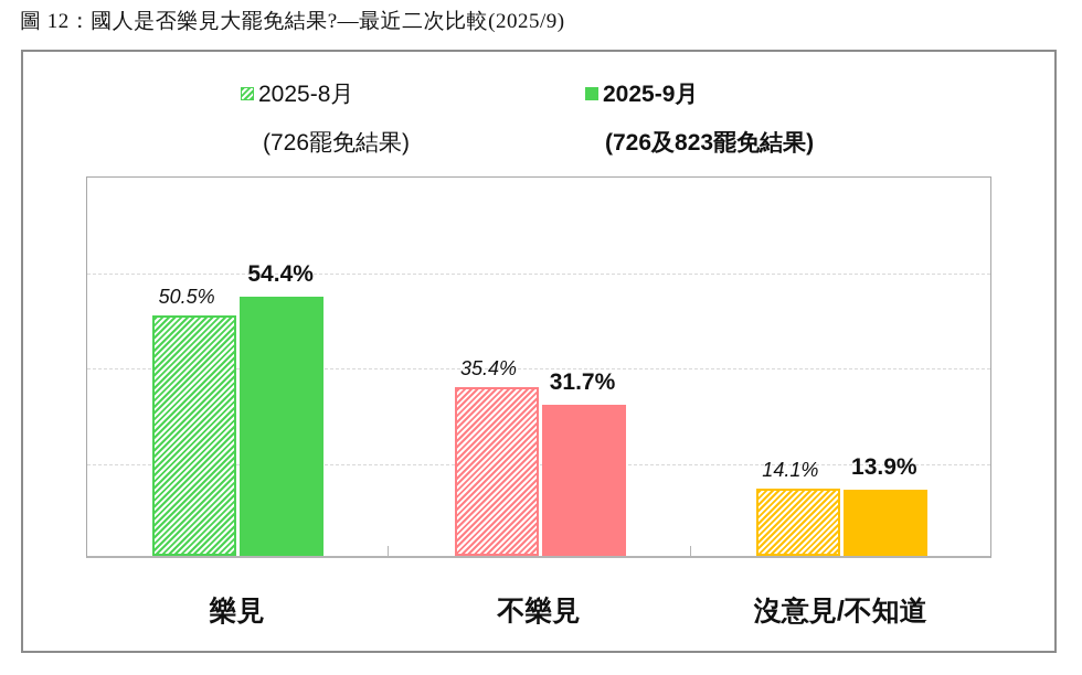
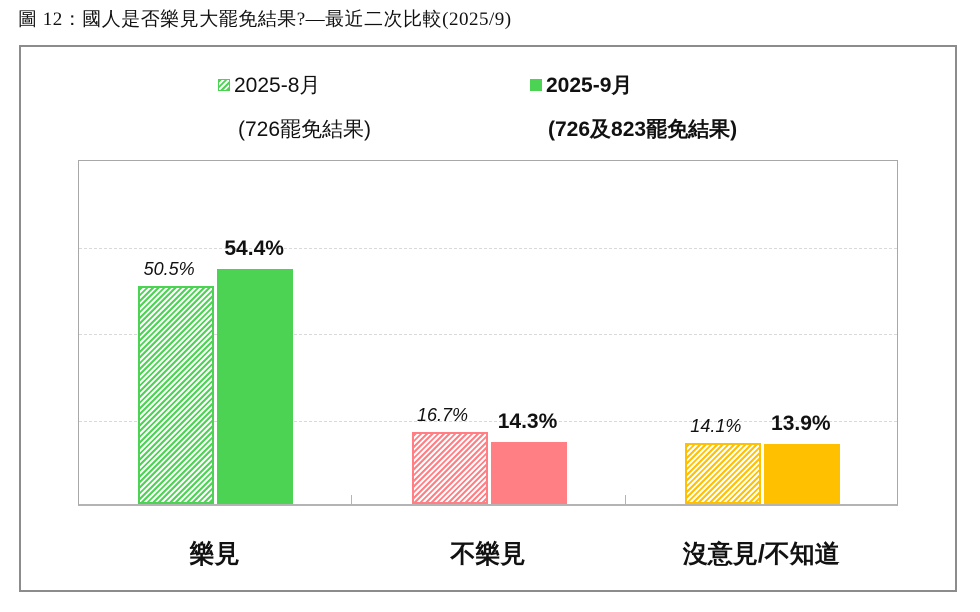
2025-8月 (726罷免結果)/不樂見: 35.4% -> 16.7%
2025-9月 (726及823罷免結果)/不樂見: 31.7% -> 14.3%
